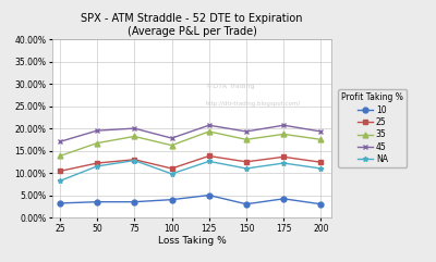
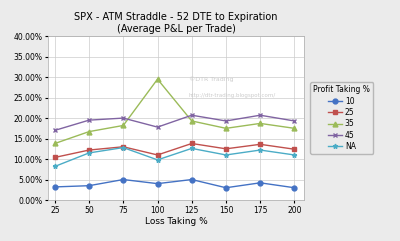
10/75: 3.5% -> 5.0%
35/100: 16.2% -> 29.5%
